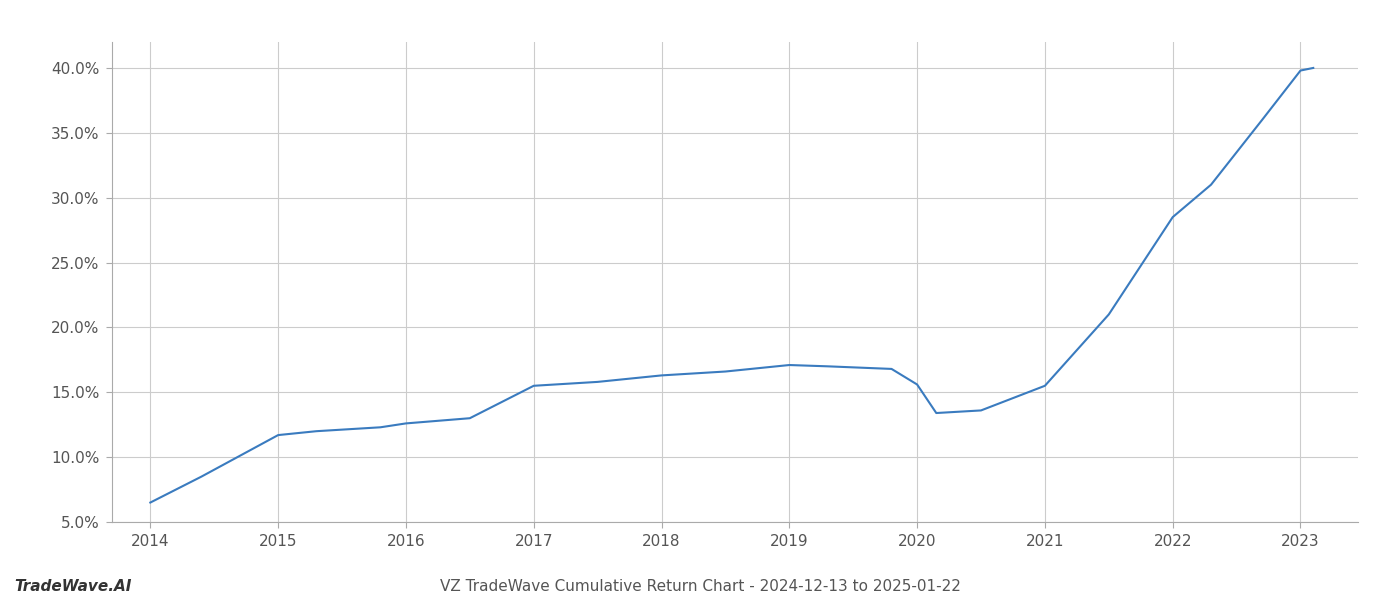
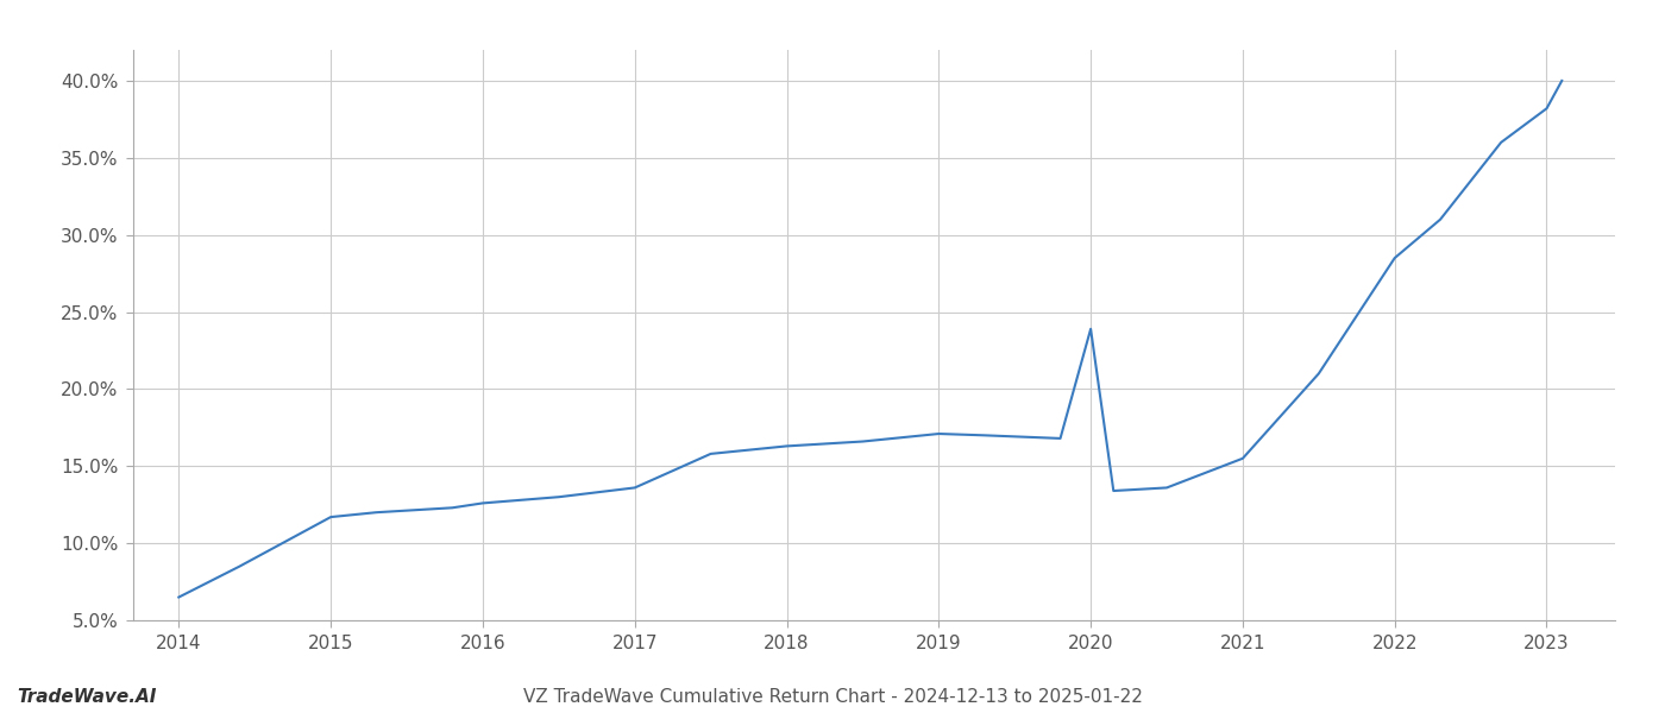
2017: 15.5% -> 13.6%
2020: 15.6% -> 23.9%
2023: 39.8% -> 38.2%
